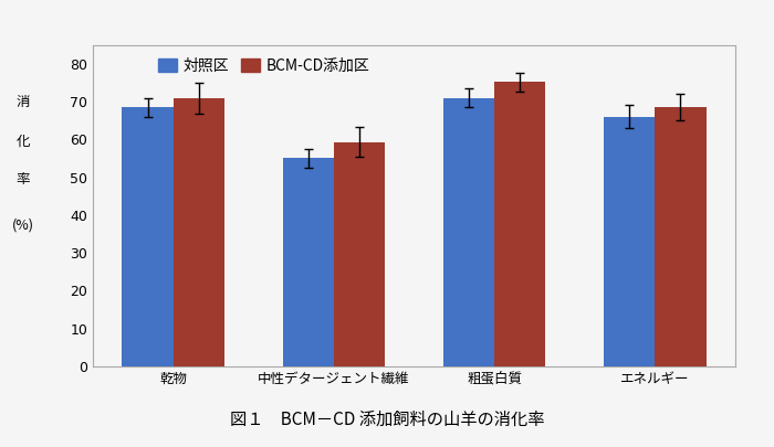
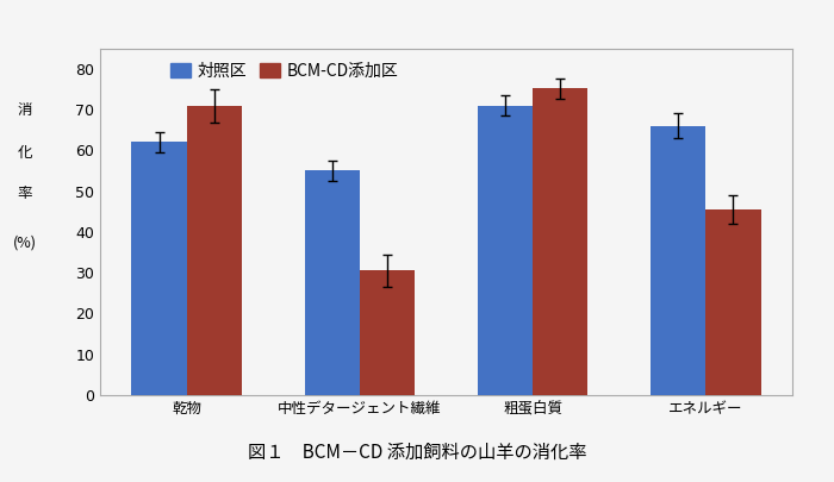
対照区/乾物: 68.5 -> 62.0
BCM-CD添加区/中性デタージェント繊維: 59.3 -> 30.5
BCM-CD添加区/エネルギー: 68.5 -> 45.5
